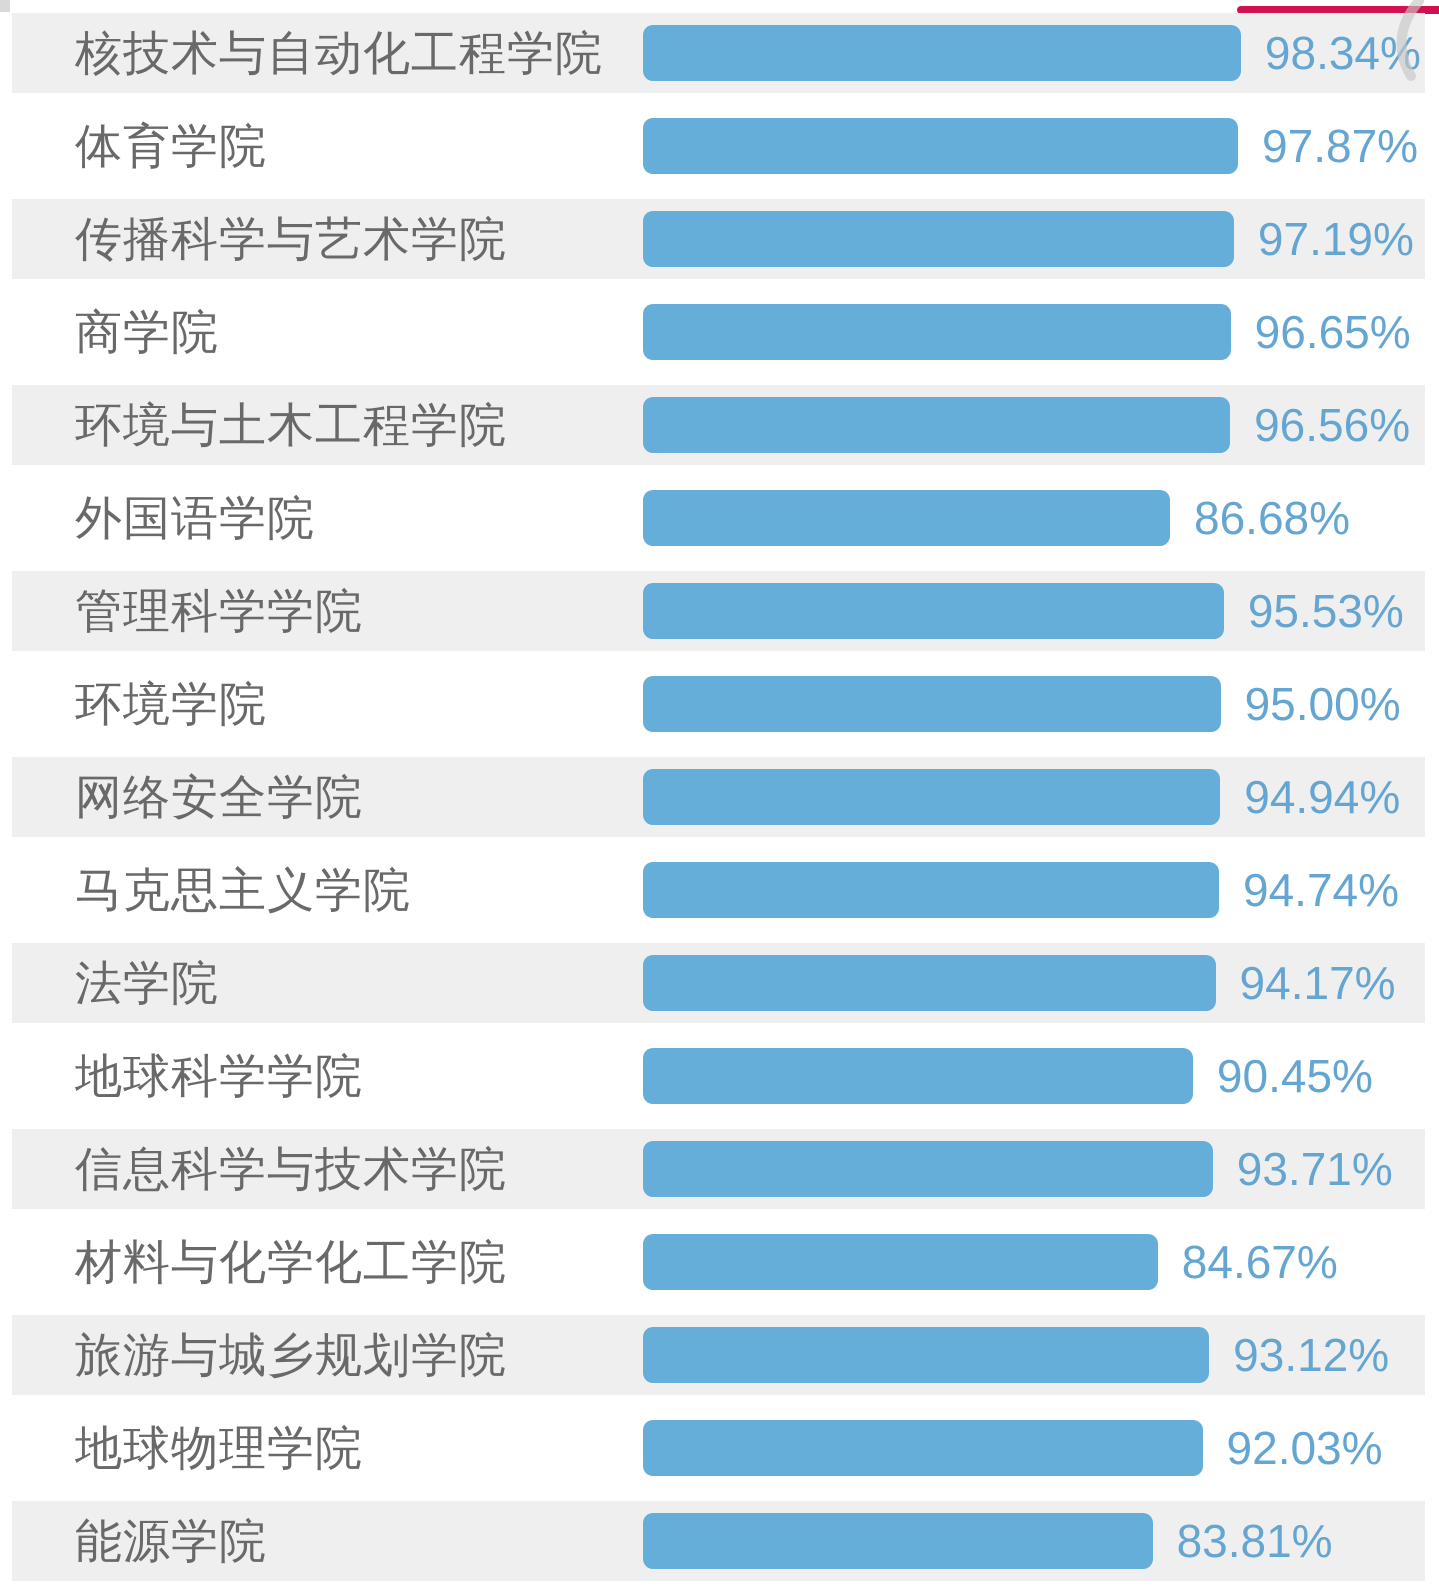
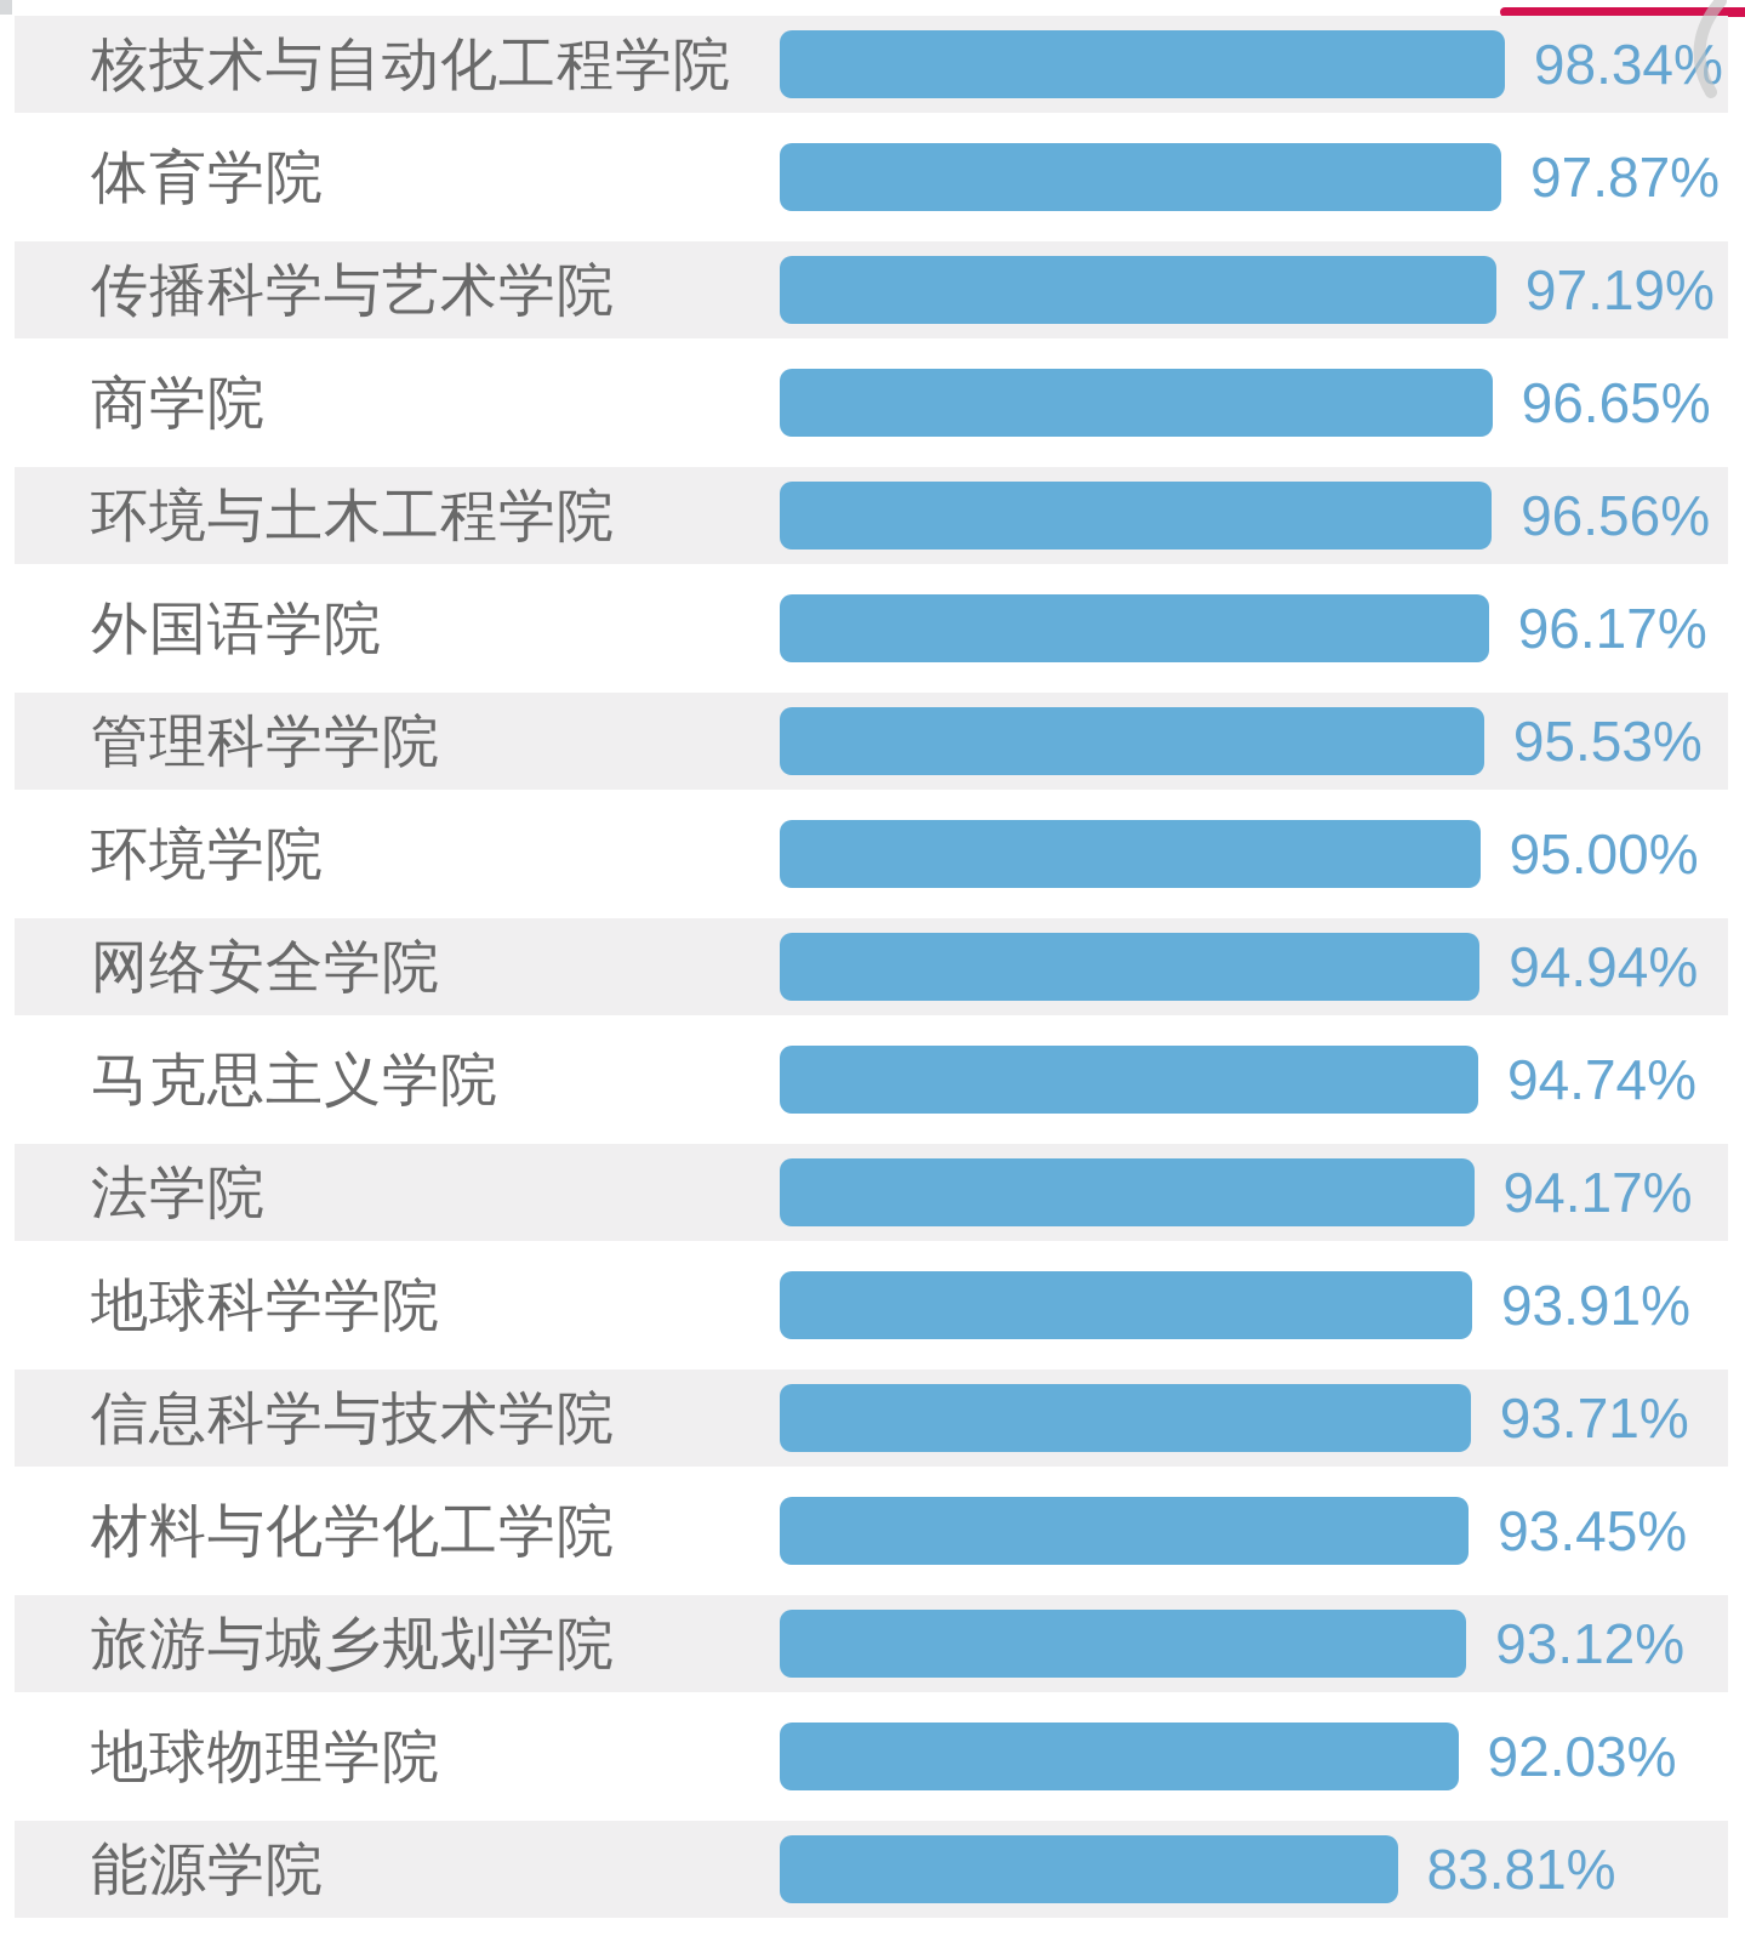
外国语学院: 86.68% -> 96.17%
地球科学学院: 90.45% -> 93.91%
材料与化学化工学院: 84.67% -> 93.45%
